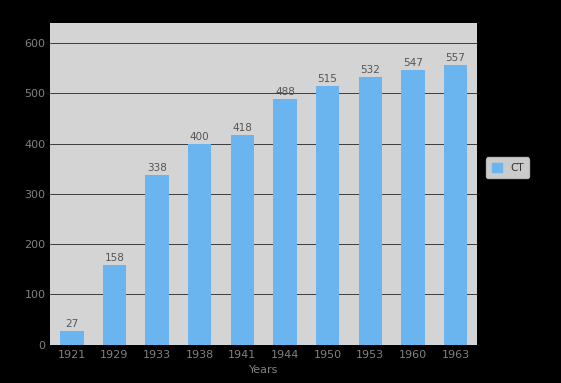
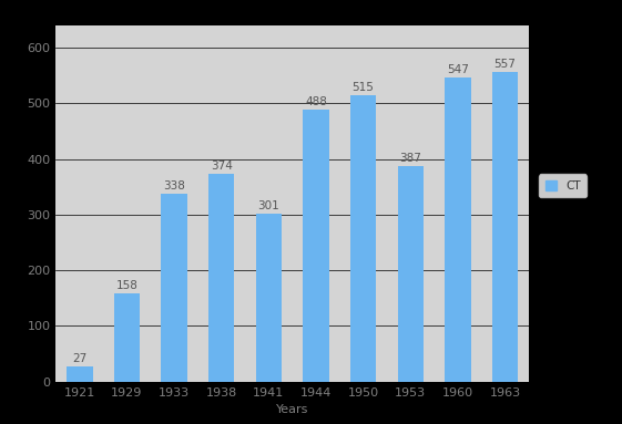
1938: 400 -> 374
1941: 418 -> 301
1953: 532 -> 387
